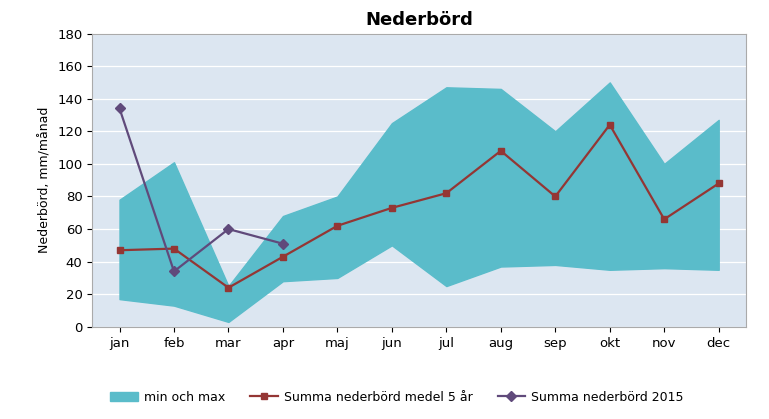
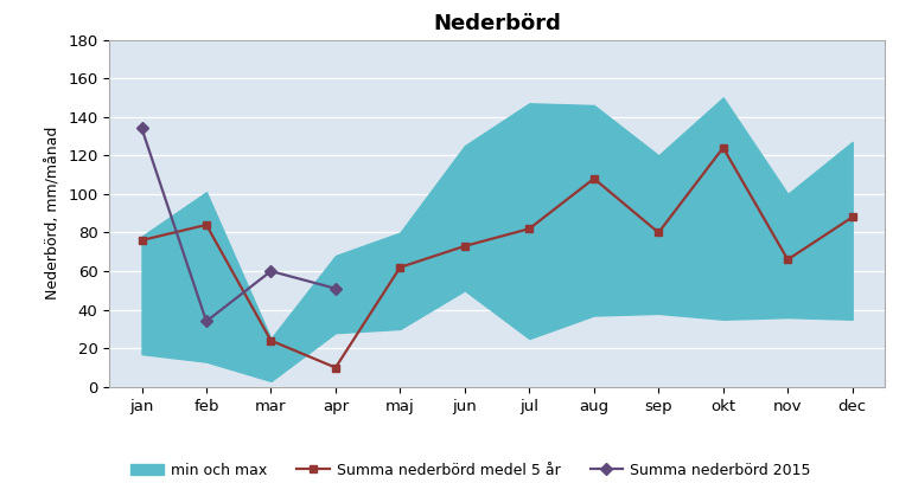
Summa nederbörd medel 5 år/jan: 47 -> 76
Summa nederbörd medel 5 år/feb: 48 -> 84
Summa nederbörd medel 5 år/apr: 43 -> 10
